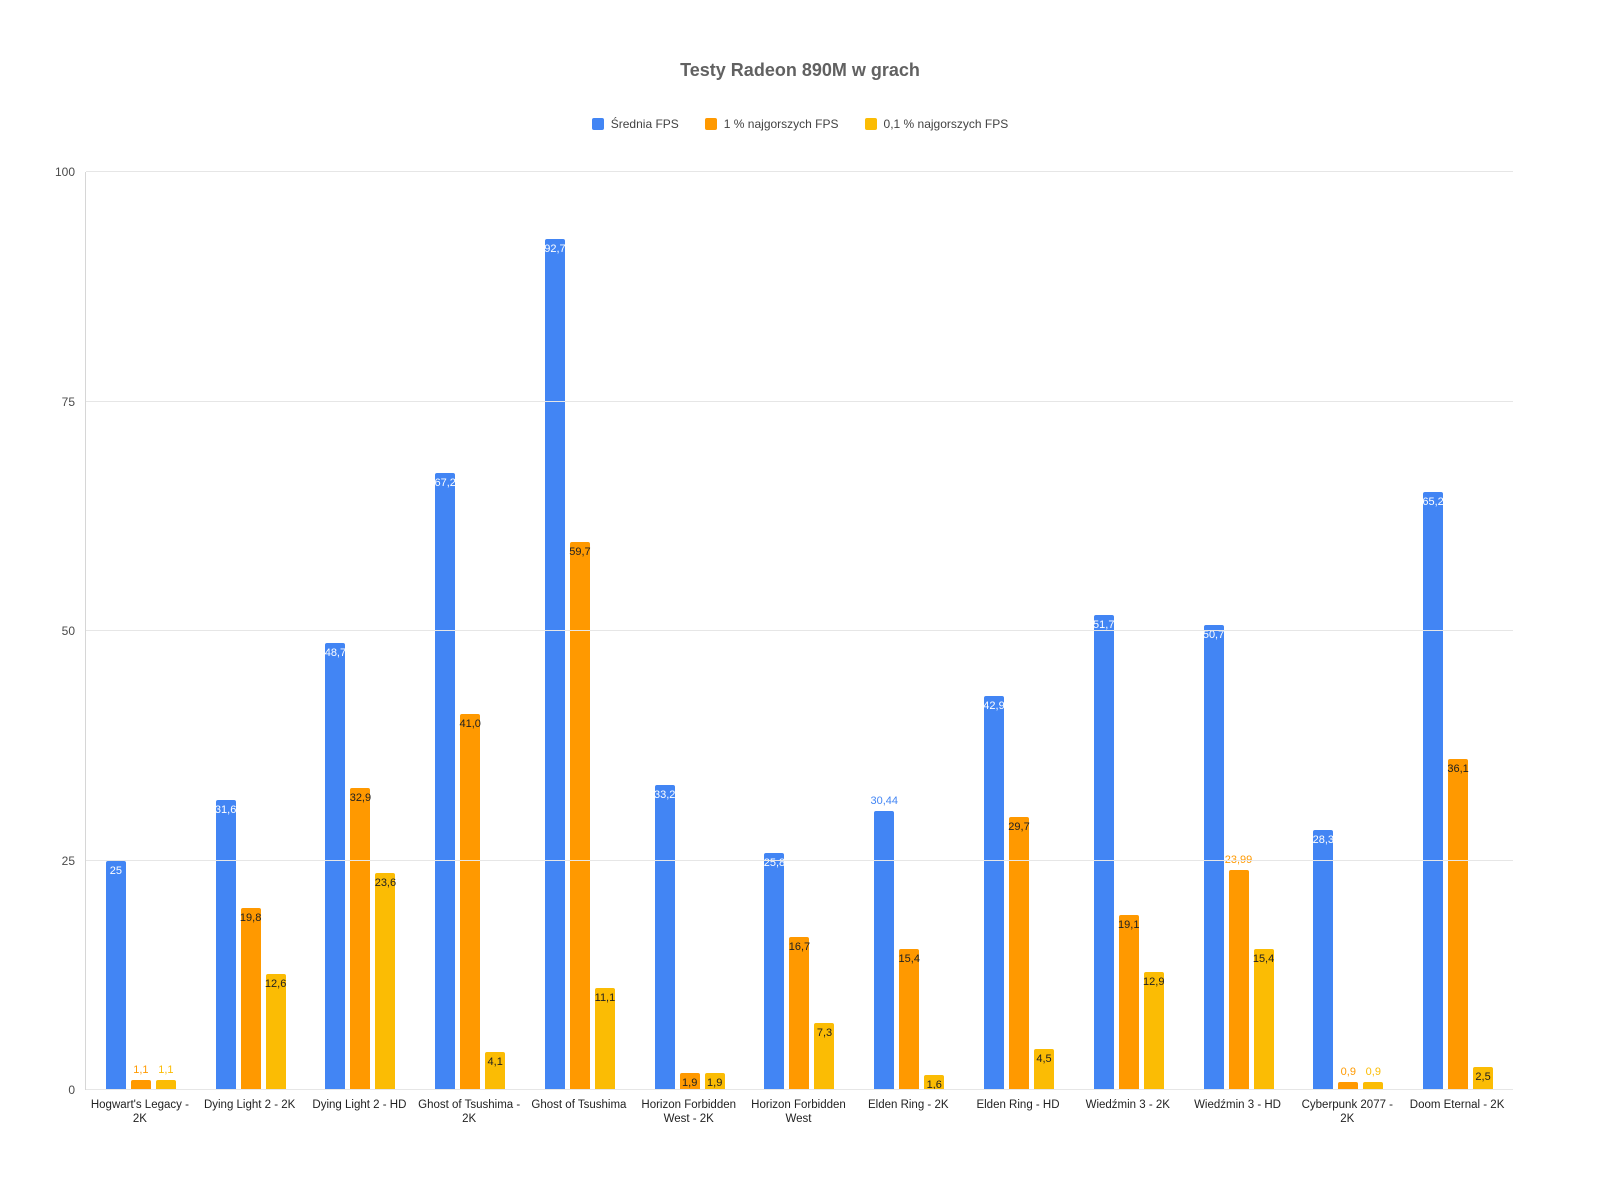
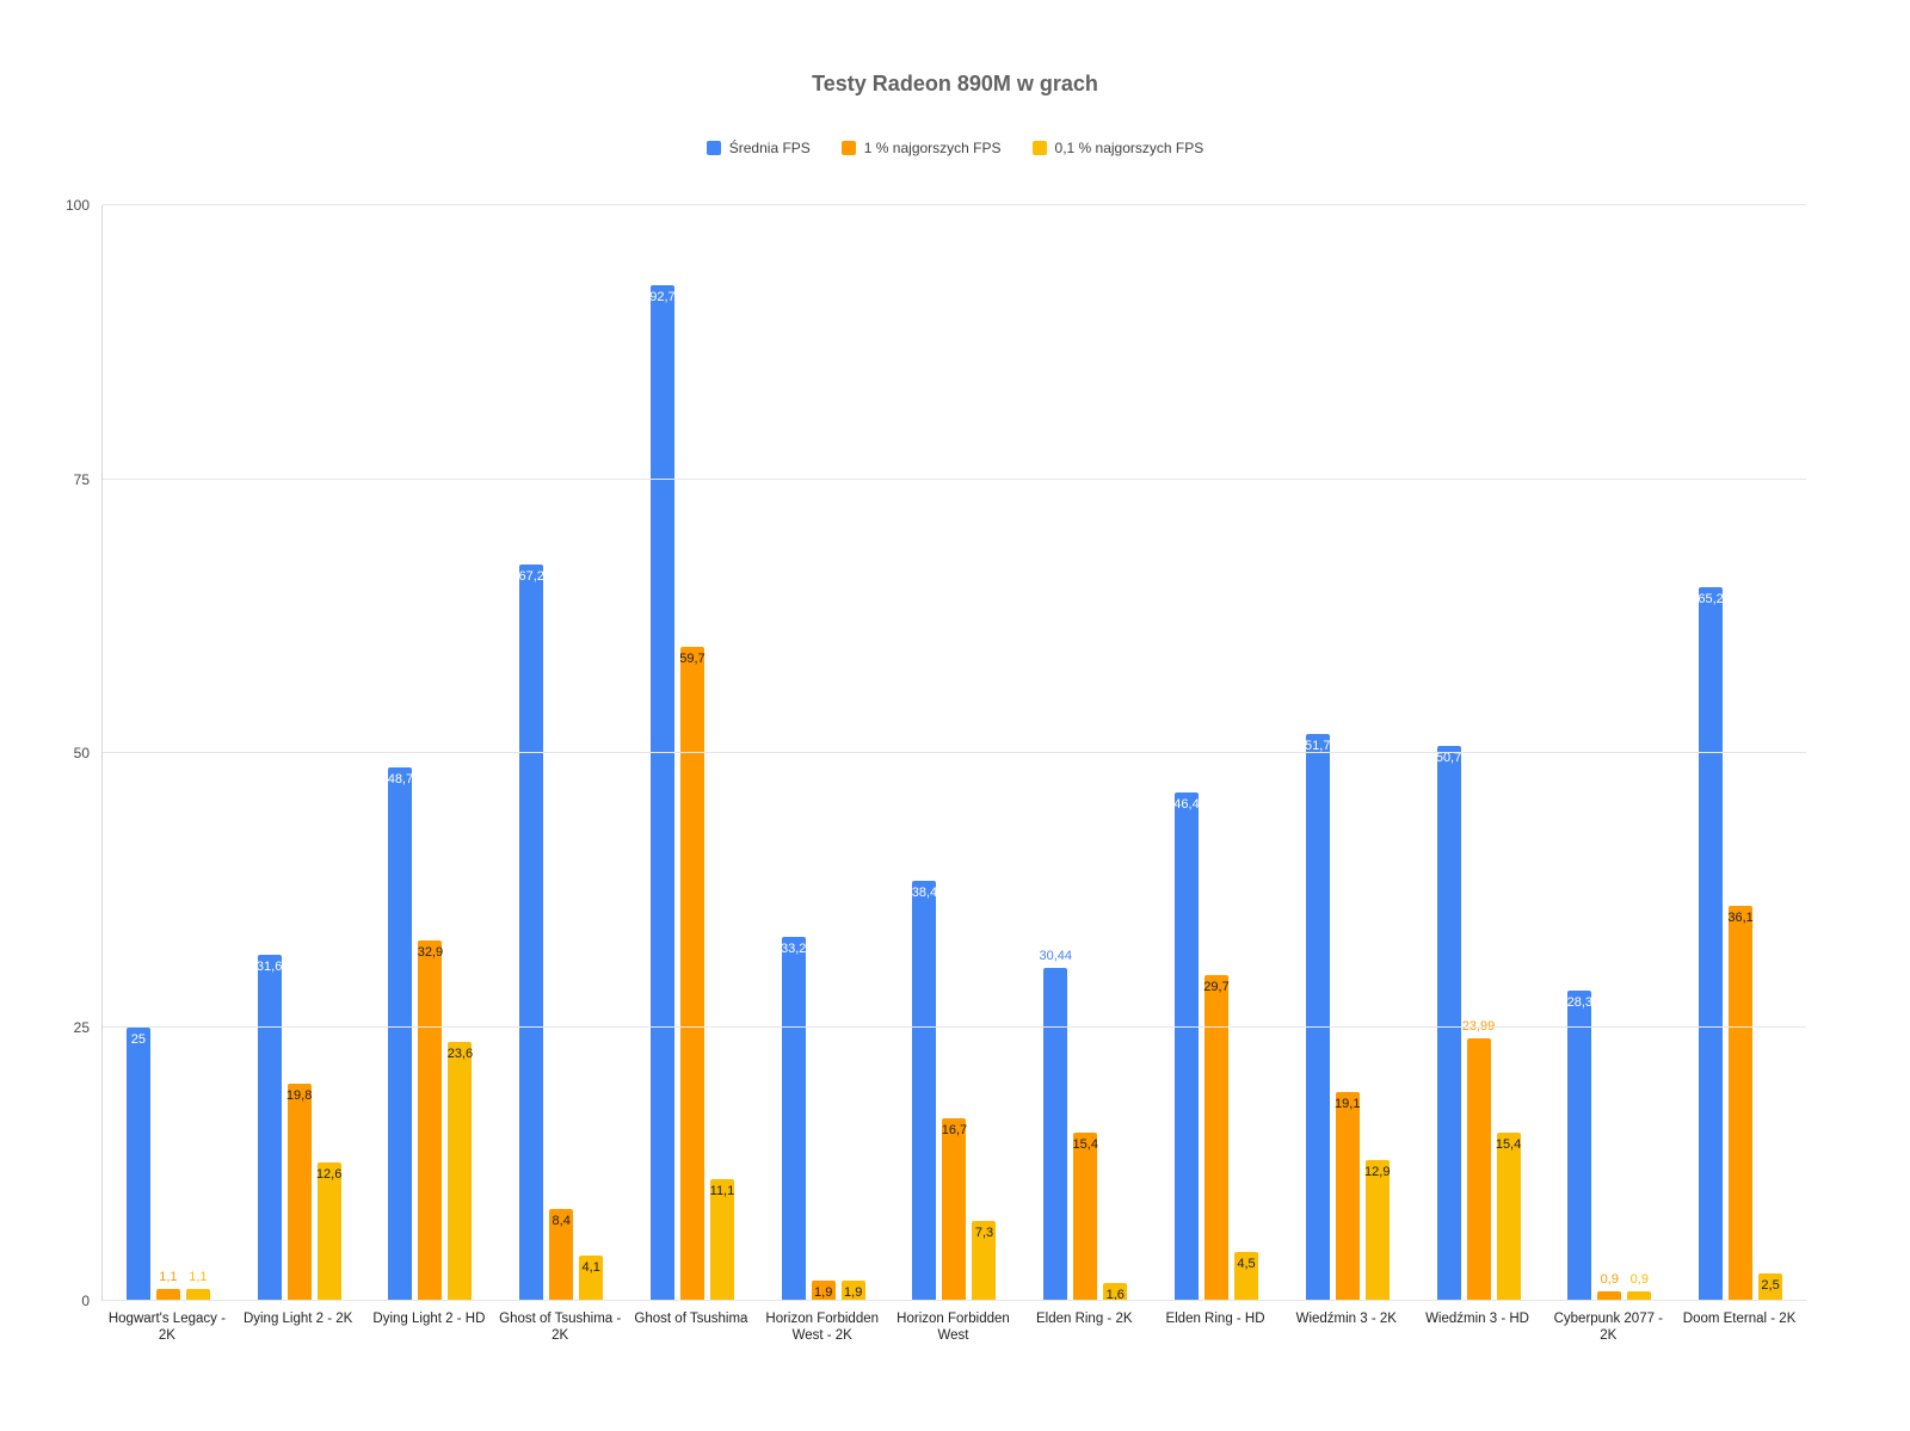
1 % najgorszych FPS/Ghost of Tsushima - 2K: 41,0 -> 8,4
Średnia FPS/Horizon Forbidden West: 25,8 -> 38,4
Średnia FPS/Elden Ring - HD: 42,9 -> 46,4
